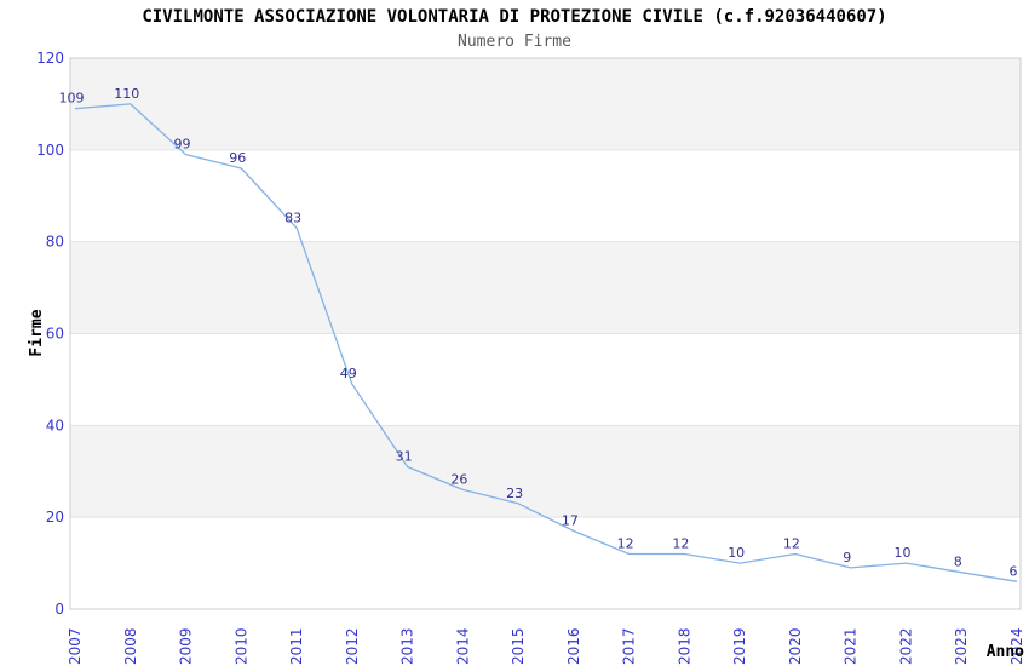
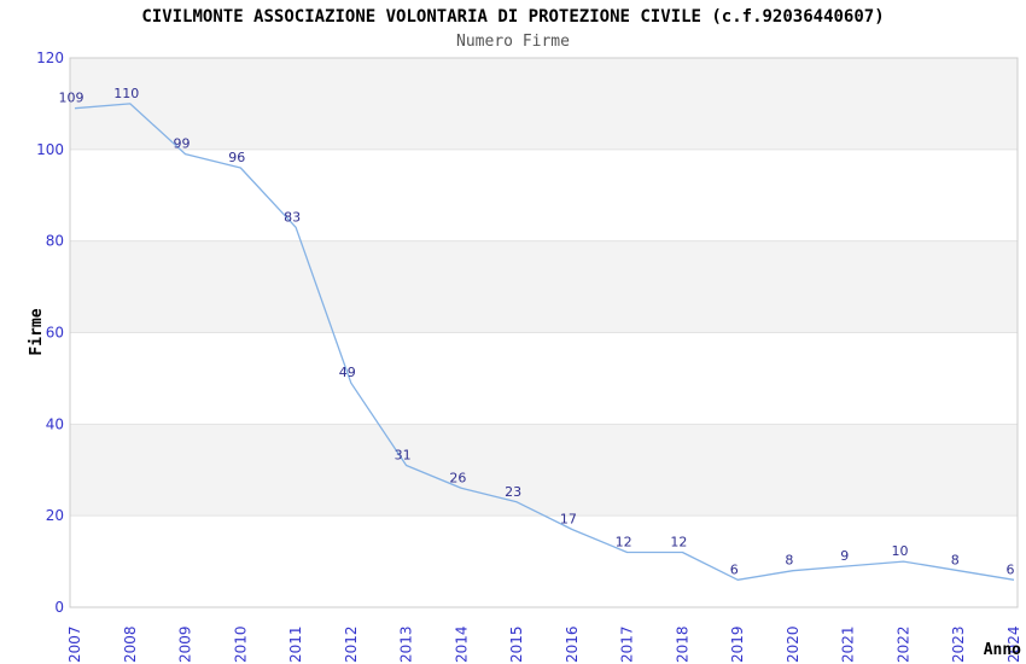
2019: 10 -> 6
2020: 12 -> 8
